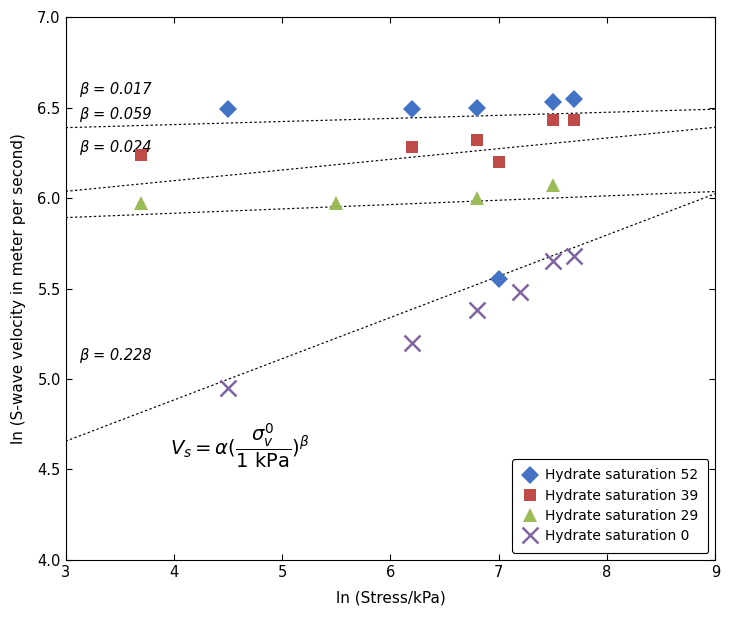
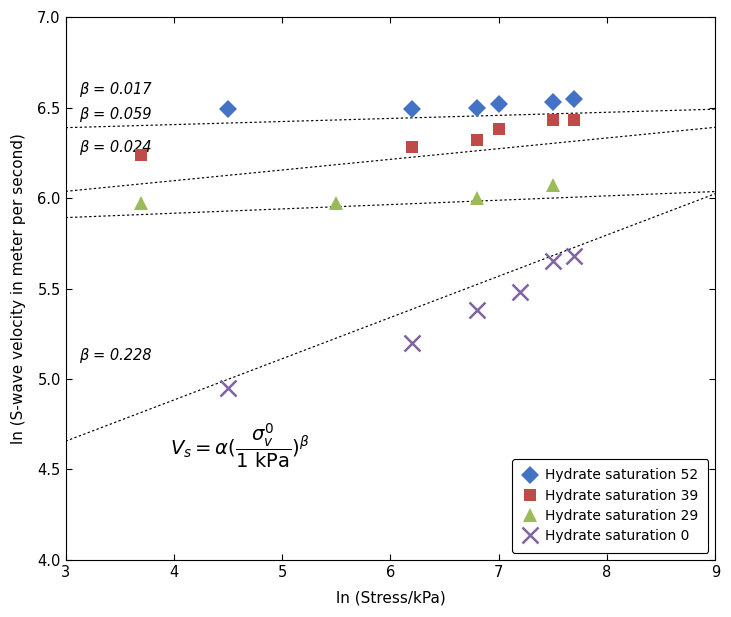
Hydrate saturation 52/7: 5.55 -> 6.52
Hydrate saturation 39/7: 6.20 -> 6.38
